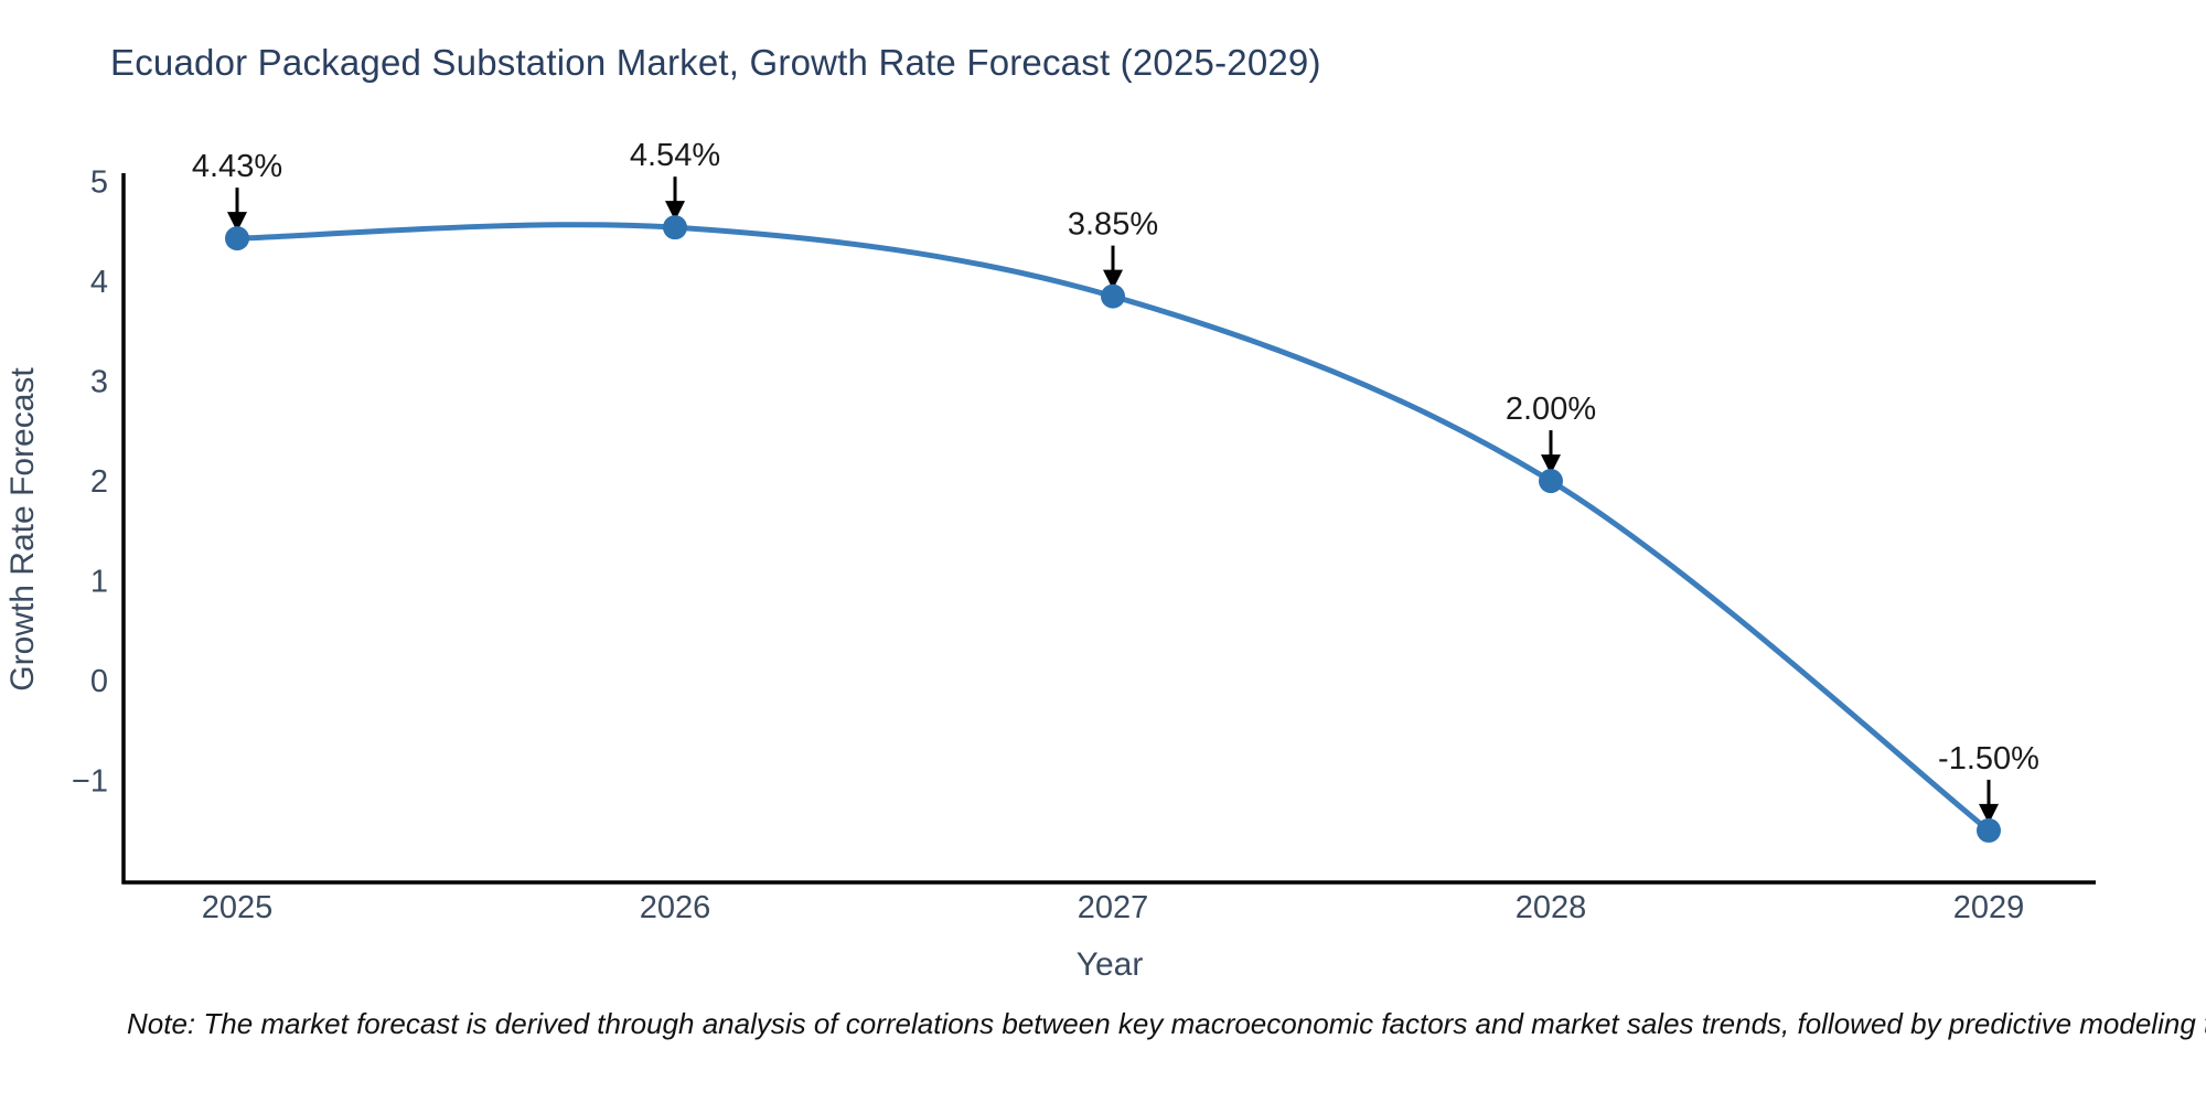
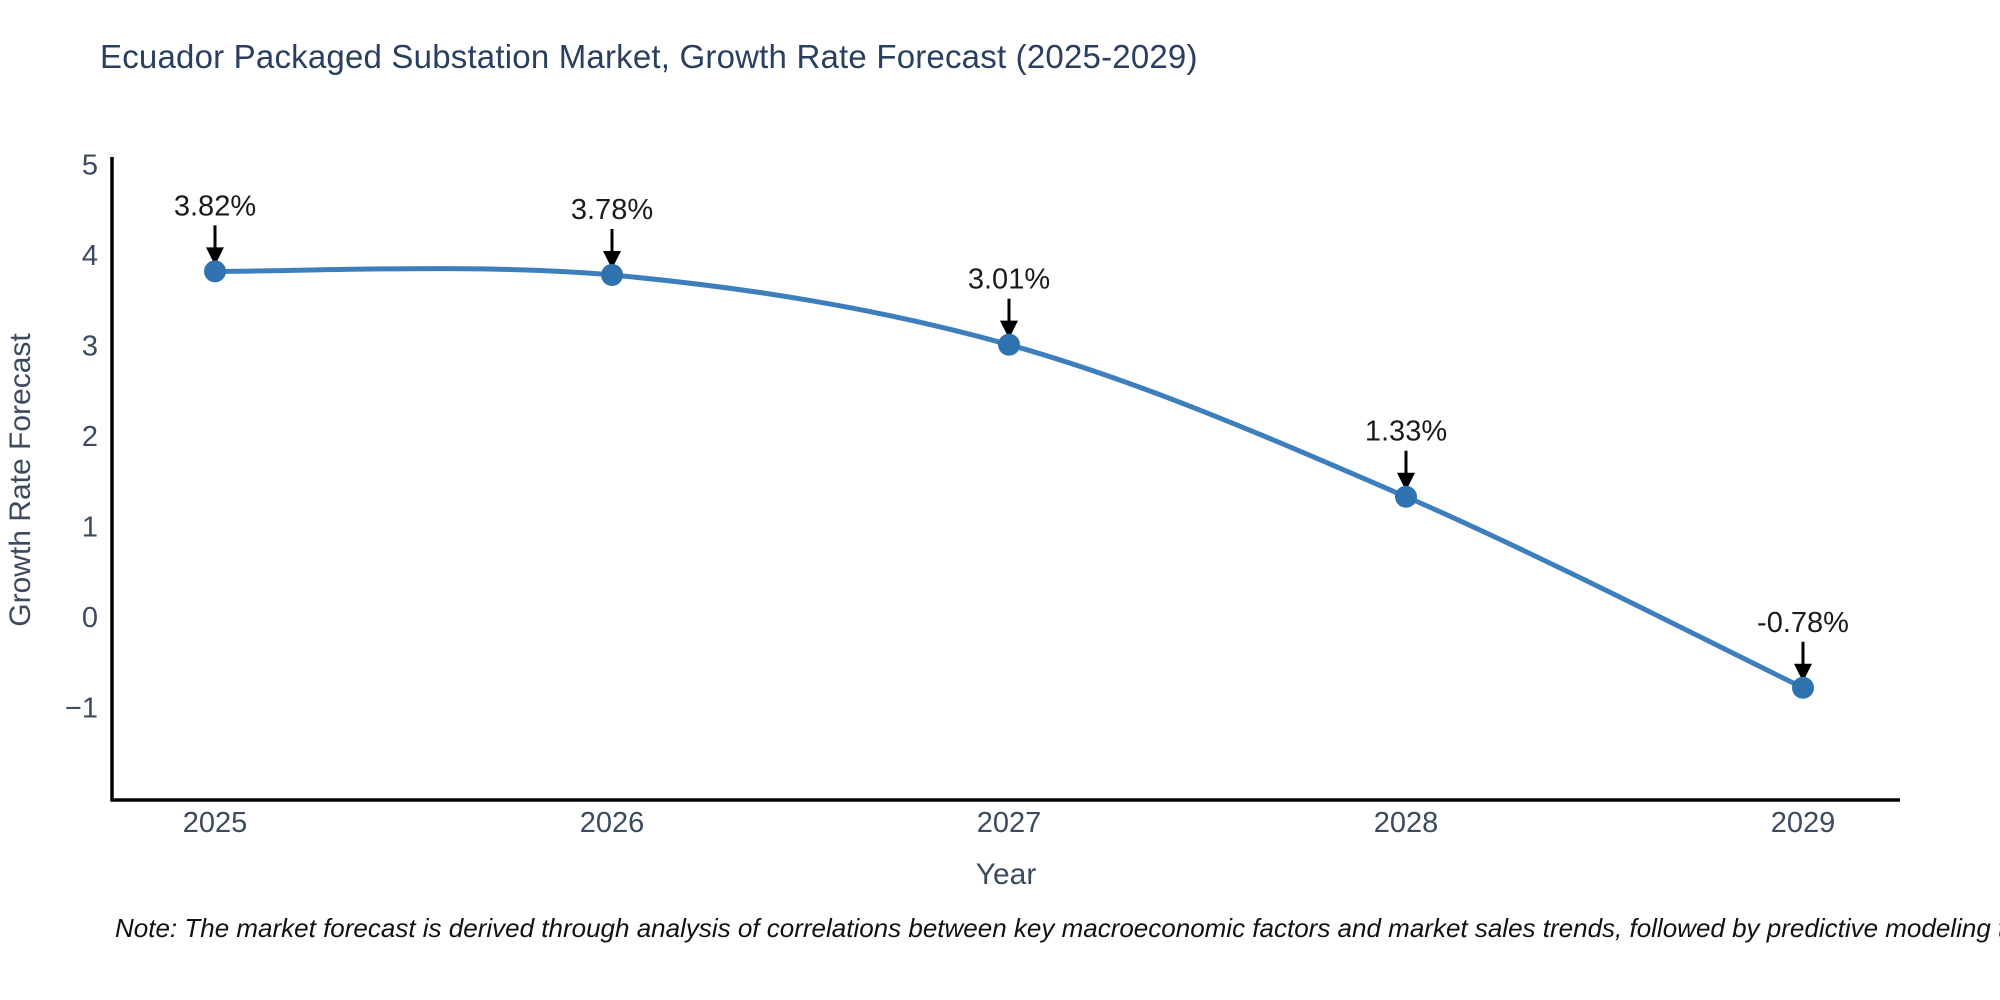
2025: 4.43% -> 3.82%
2026: 4.54% -> 3.78%
2027: 3.85% -> 3.01%
2028: 2.00% -> 1.33%
2029: -1.50% -> -0.78%
